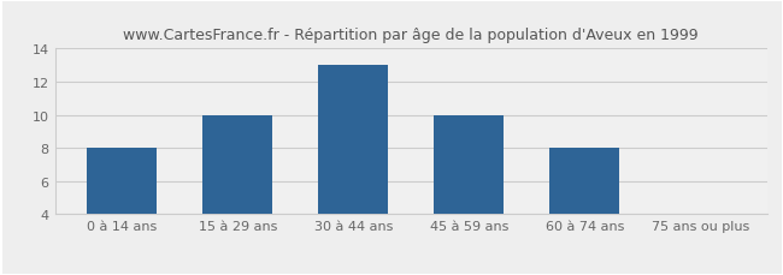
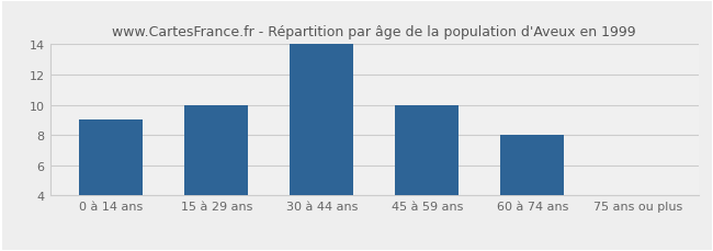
0 à 14 ans: 8 -> 9
30 à 44 ans: 13 -> 14
